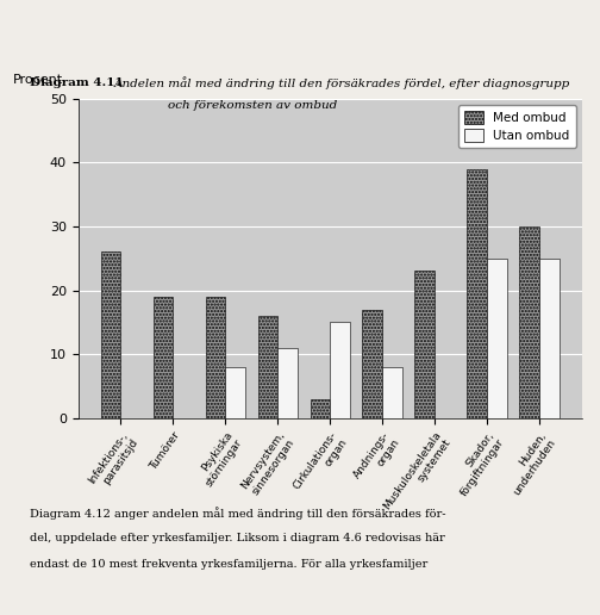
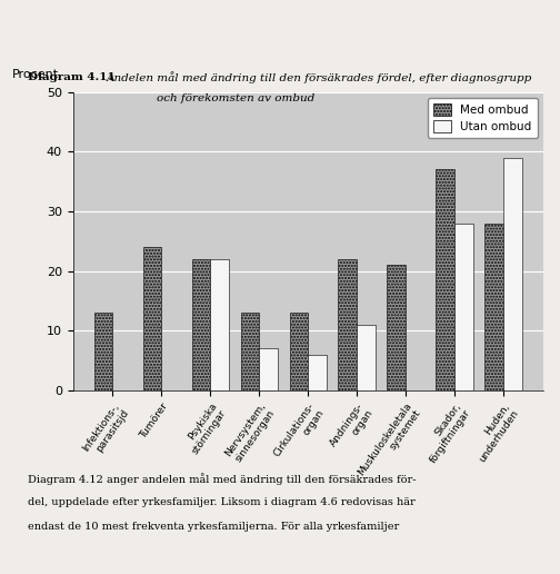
Med ombud/Infektions-, parasitsjd: 26 -> 13
Med ombud/Tumörer: 19 -> 24
Med ombud/Psykiska störningar: 19 -> 22
Utan ombud/Psykiska störningar: 8 -> 22
Med ombud/Nervsystem, sinnesorgan: 16 -> 13
Utan ombud/Nervsystem, sinnesorgan: 11 -> 7
Med ombud/Cirkulations- organ: 3 -> 13
Utan ombud/Cirkulations- organ: 15 -> 6
Med ombud/Andnings- organ: 17 -> 22
Utan ombud/Andnings- organ: 8 -> 11
Med ombud/Muskuloskeletala systemet: 23 -> 21
Med ombud/Skador, förgiftningar: 39 -> 37
Utan ombud/Skador, förgiftningar: 25 -> 28
Med ombud/Huden, underhuden: 30 -> 28
Utan ombud/Huden, underhuden: 25 -> 39
